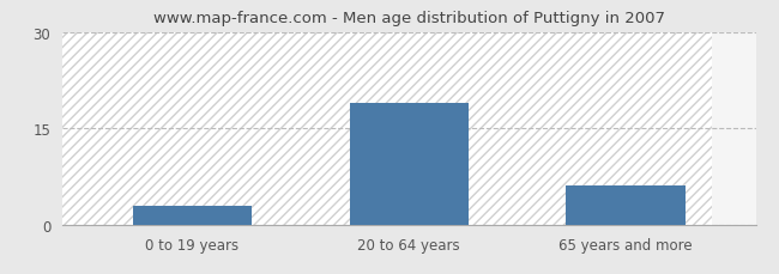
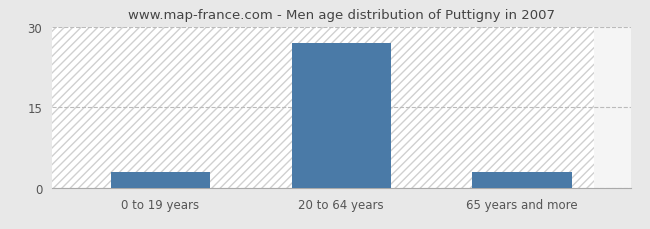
20 to 64 years: 19 -> 27
65 years and more: 6 -> 3
